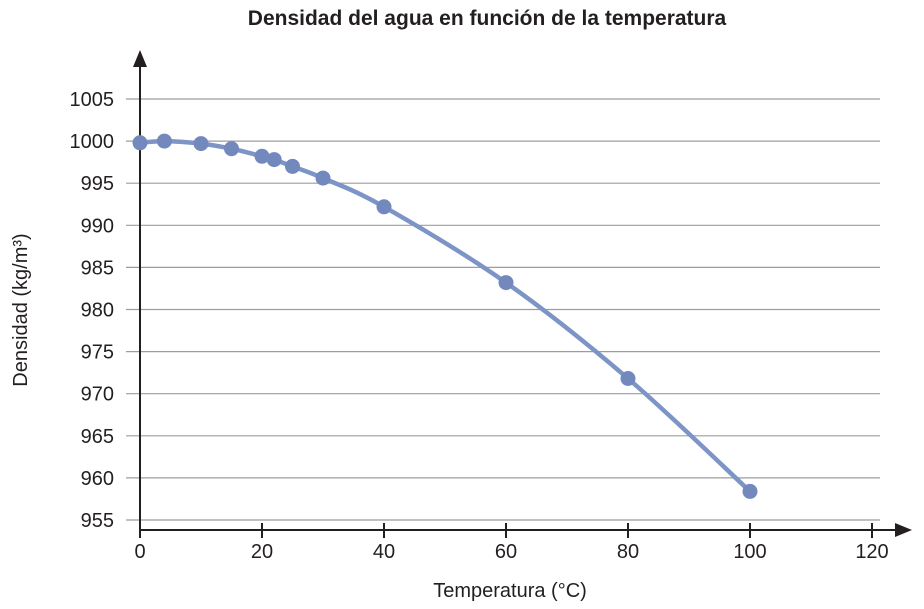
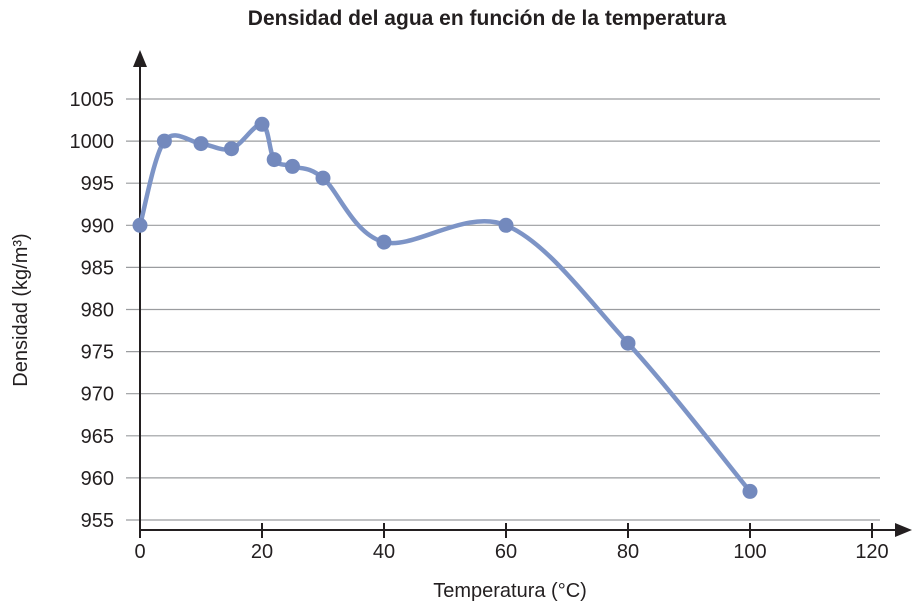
0: 1000 -> 990
20: 998 -> 1002
40: 992 -> 988
60: 983 -> 990
80: 972 -> 976
